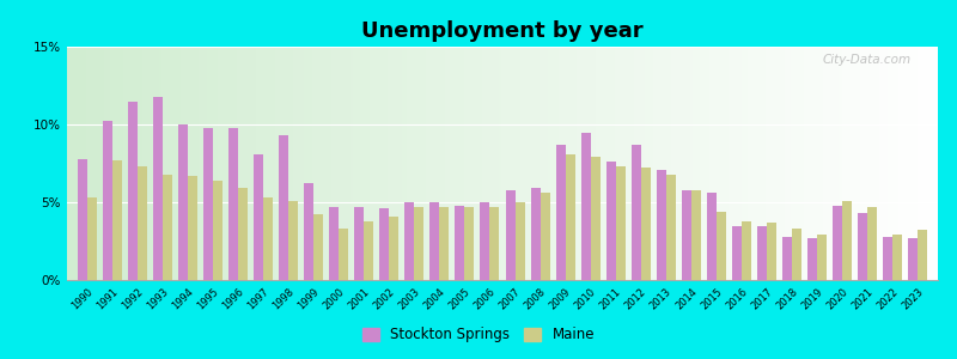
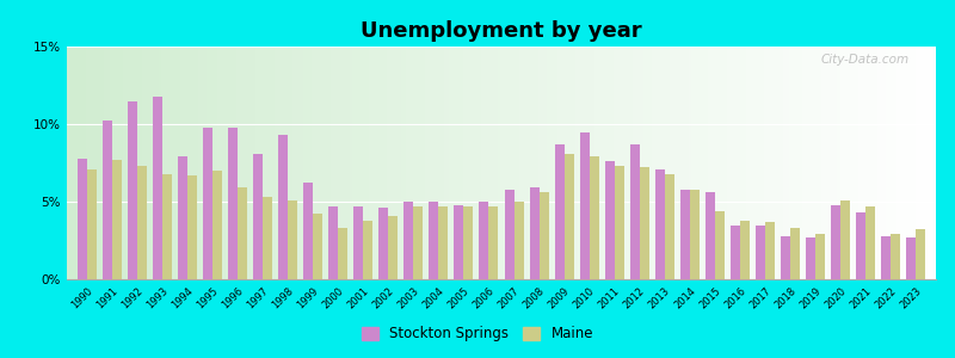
Maine/1990: 5.3% -> 7.1%
Stockton Springs/1994: 10.0% -> 7.9%
Maine/1995: 6.4% -> 7.0%
